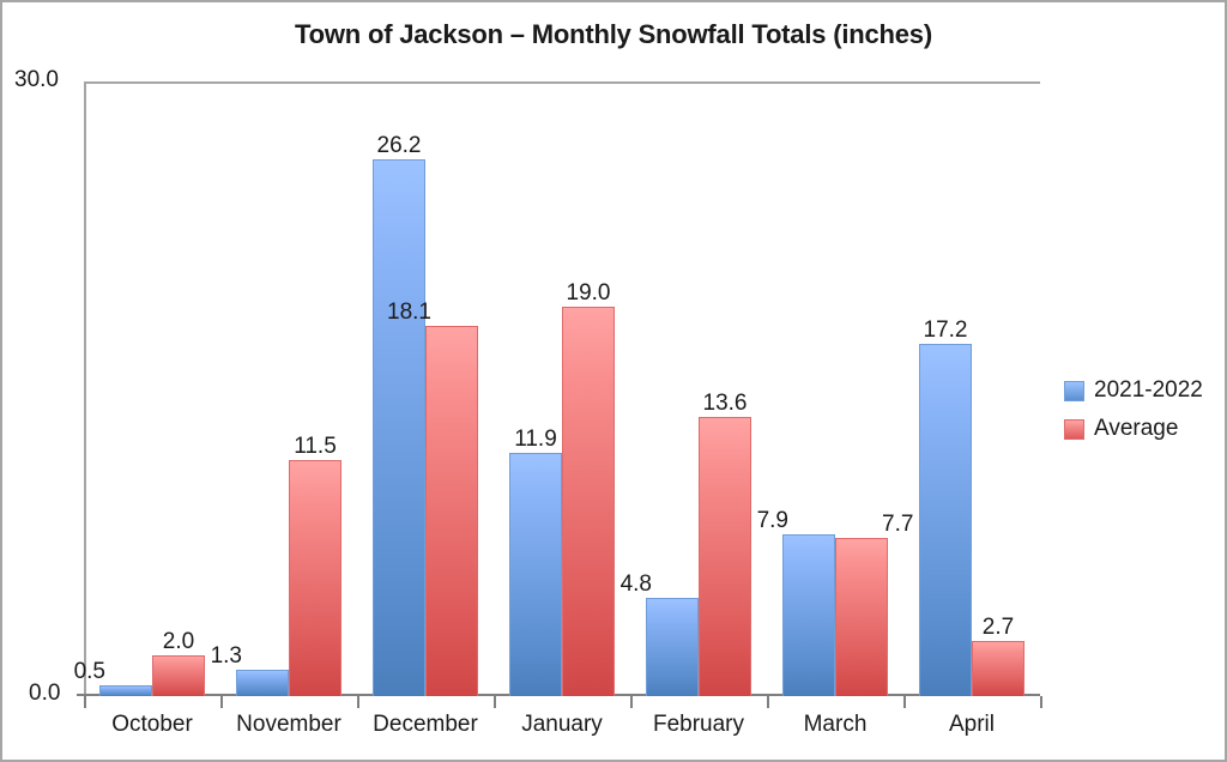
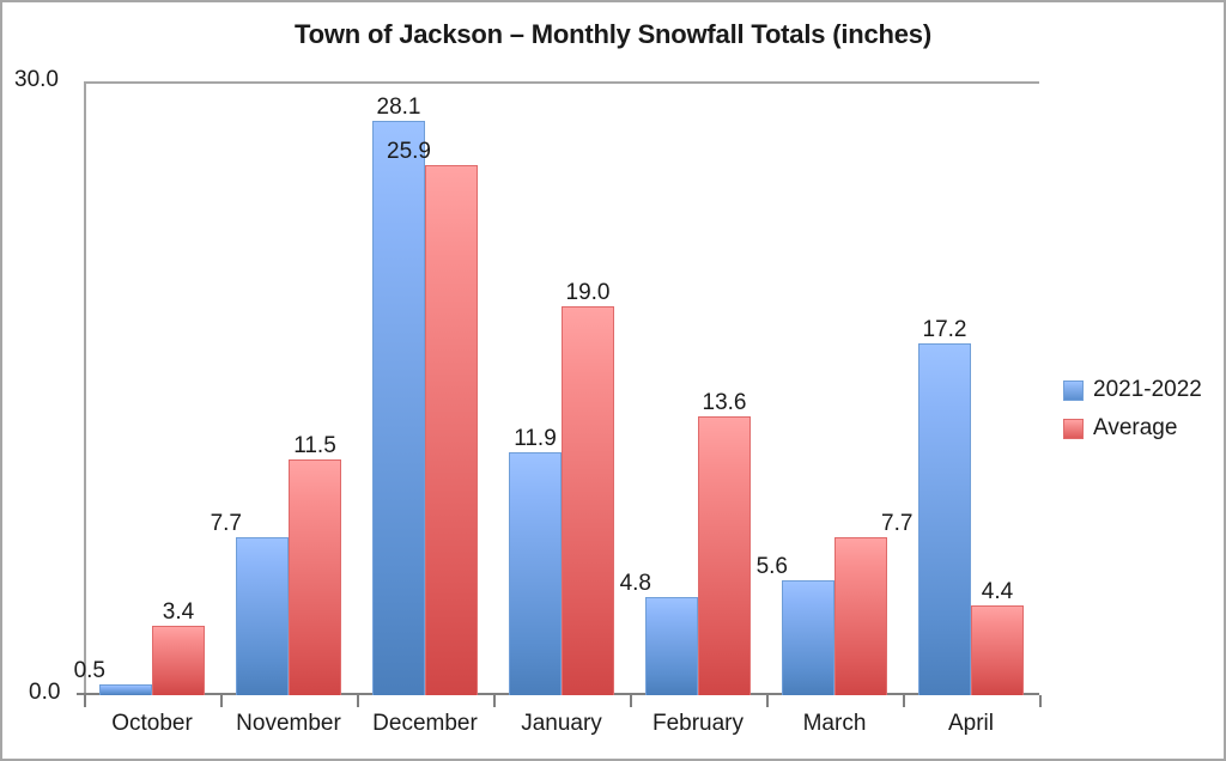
Average/October: 2.0 -> 3.4
2021-2022/November: 1.3 -> 7.7
2021-2022/December: 26.2 -> 28.1
Average/December: 18.1 -> 25.9
2021-2022/March: 7.9 -> 5.6
Average/April: 2.7 -> 4.4
